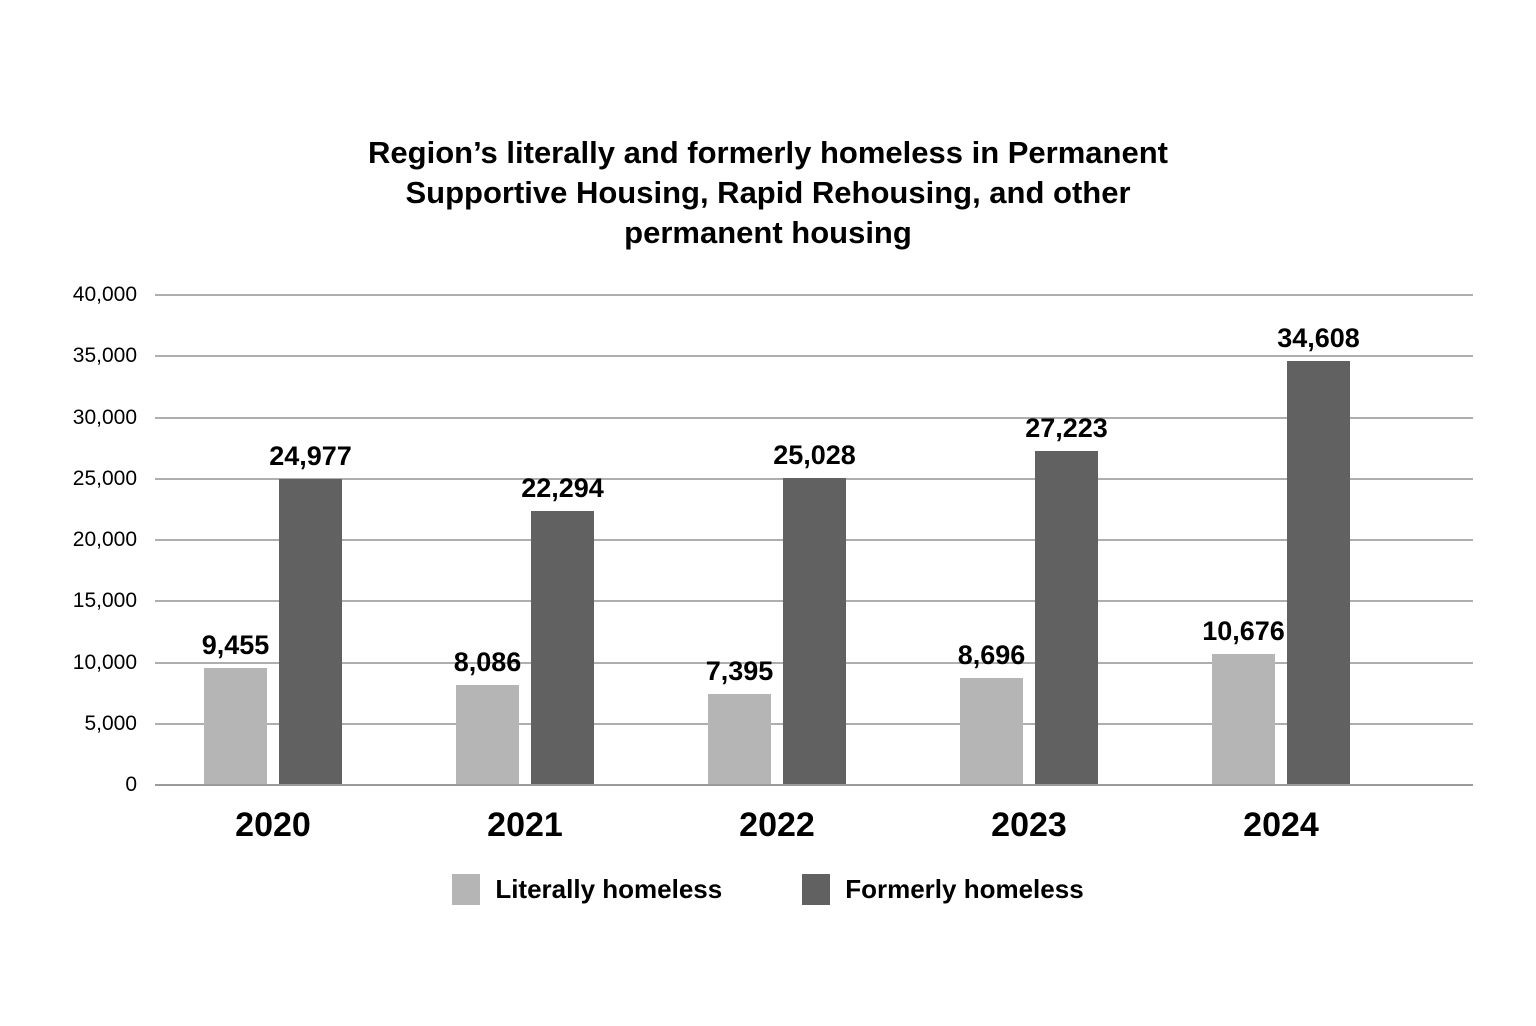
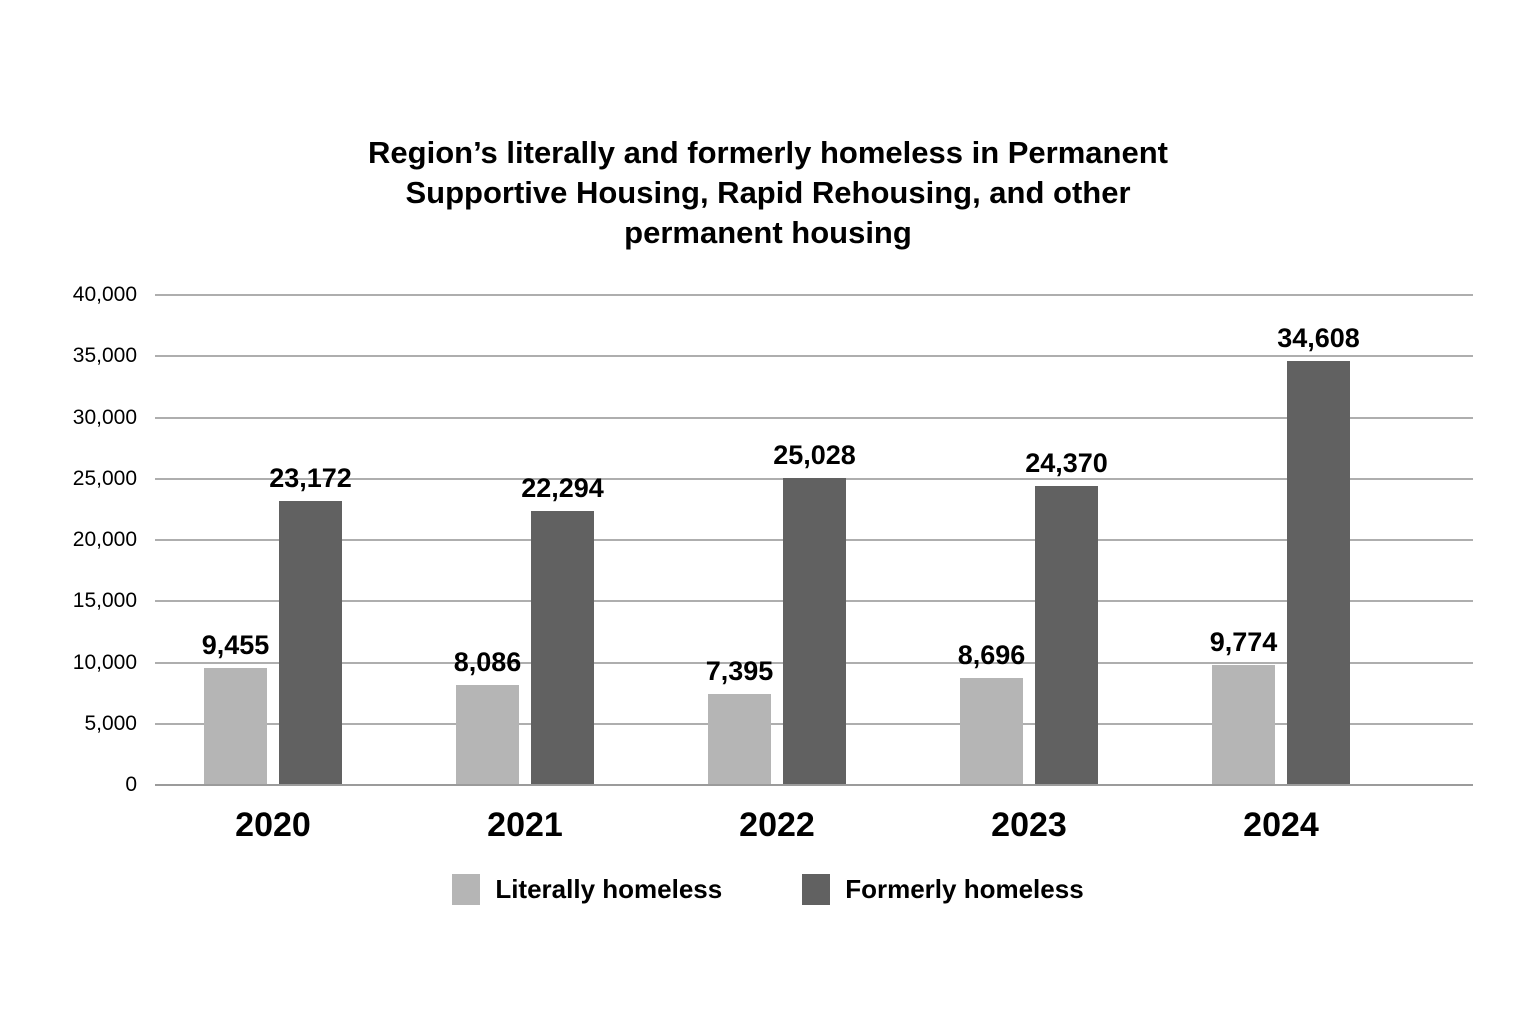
Formerly homeless/2020: 24,977 -> 23,172
Formerly homeless/2023: 27,223 -> 24,370
Literally homeless/2024: 10,676 -> 9,774
